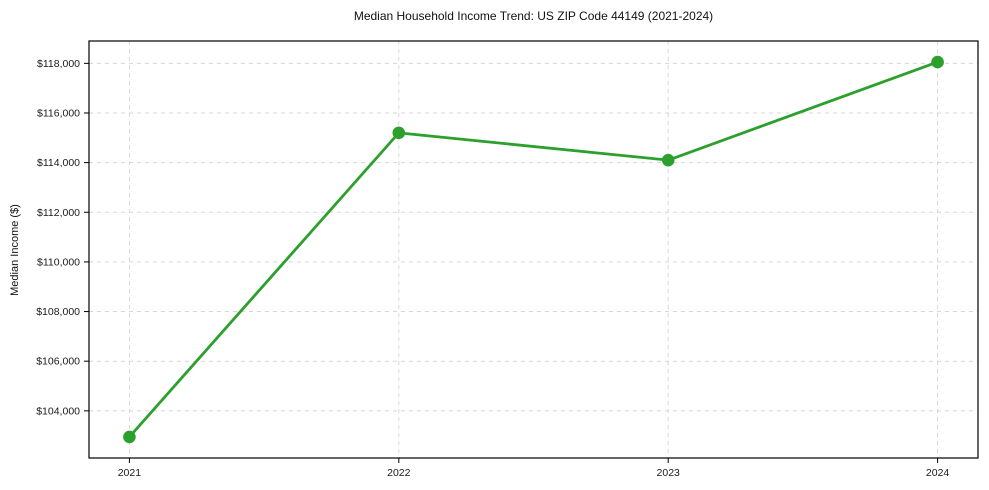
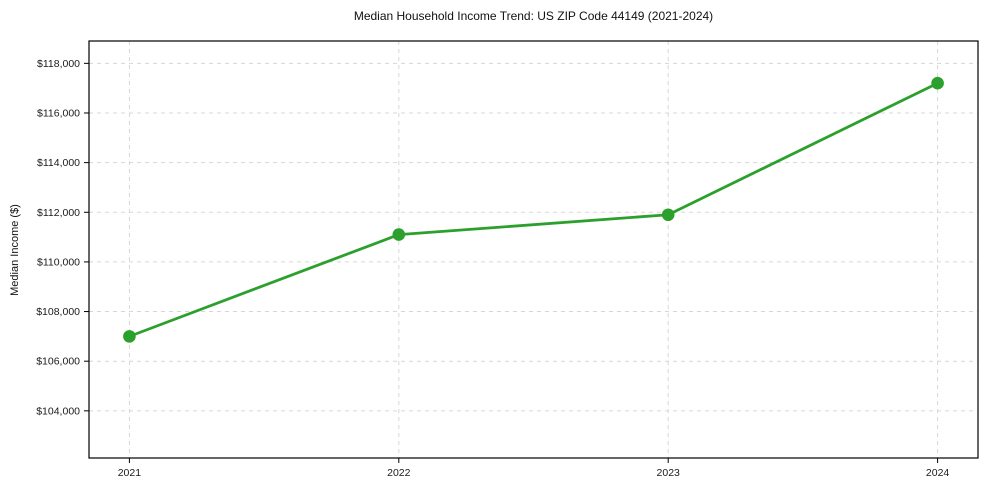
2021: $103000 -> $107000
2022: $115200 -> $111100
2023: $114100 -> $111900
2024: $118000 -> $117200
